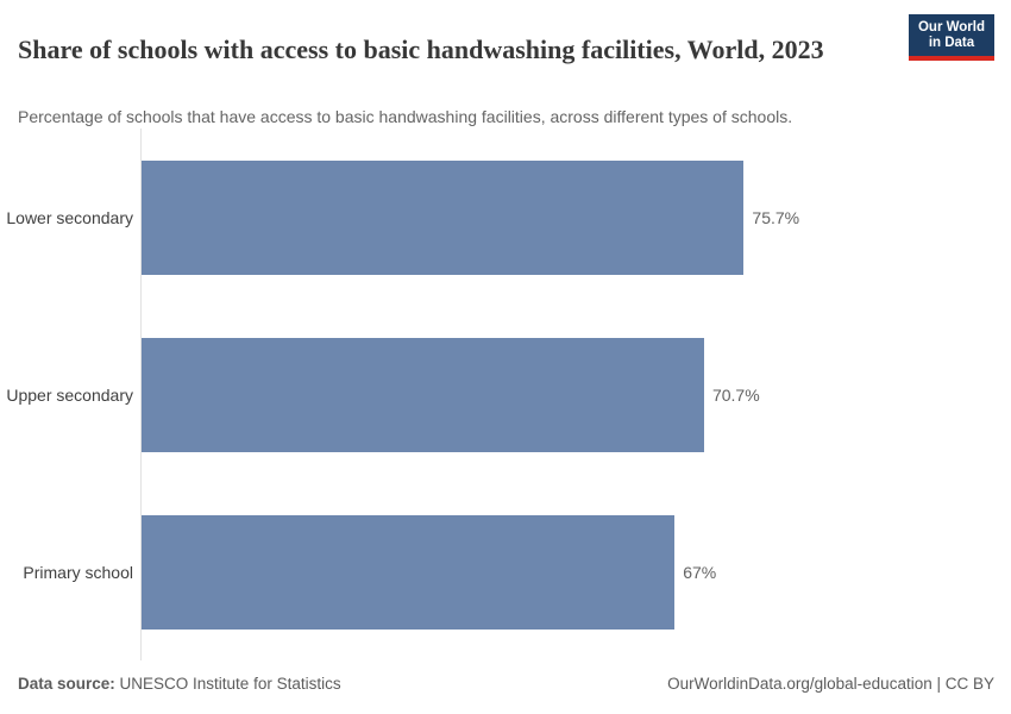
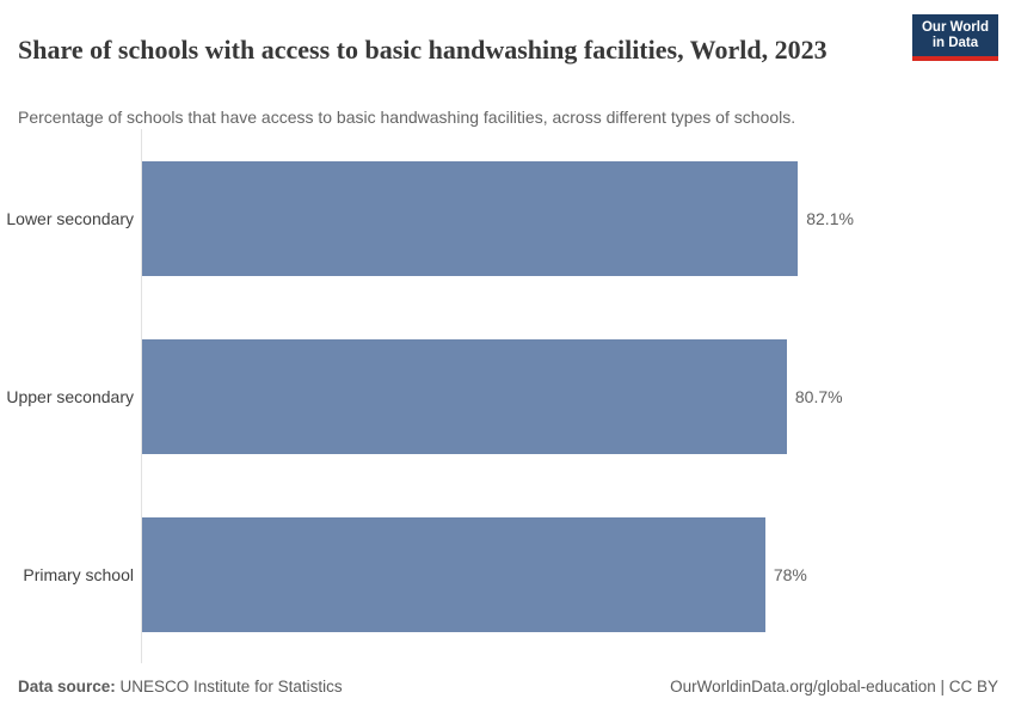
Lower secondary: 75.7% -> 82.1%
Upper secondary: 70.7% -> 80.7%
Primary school: 67% -> 78%
